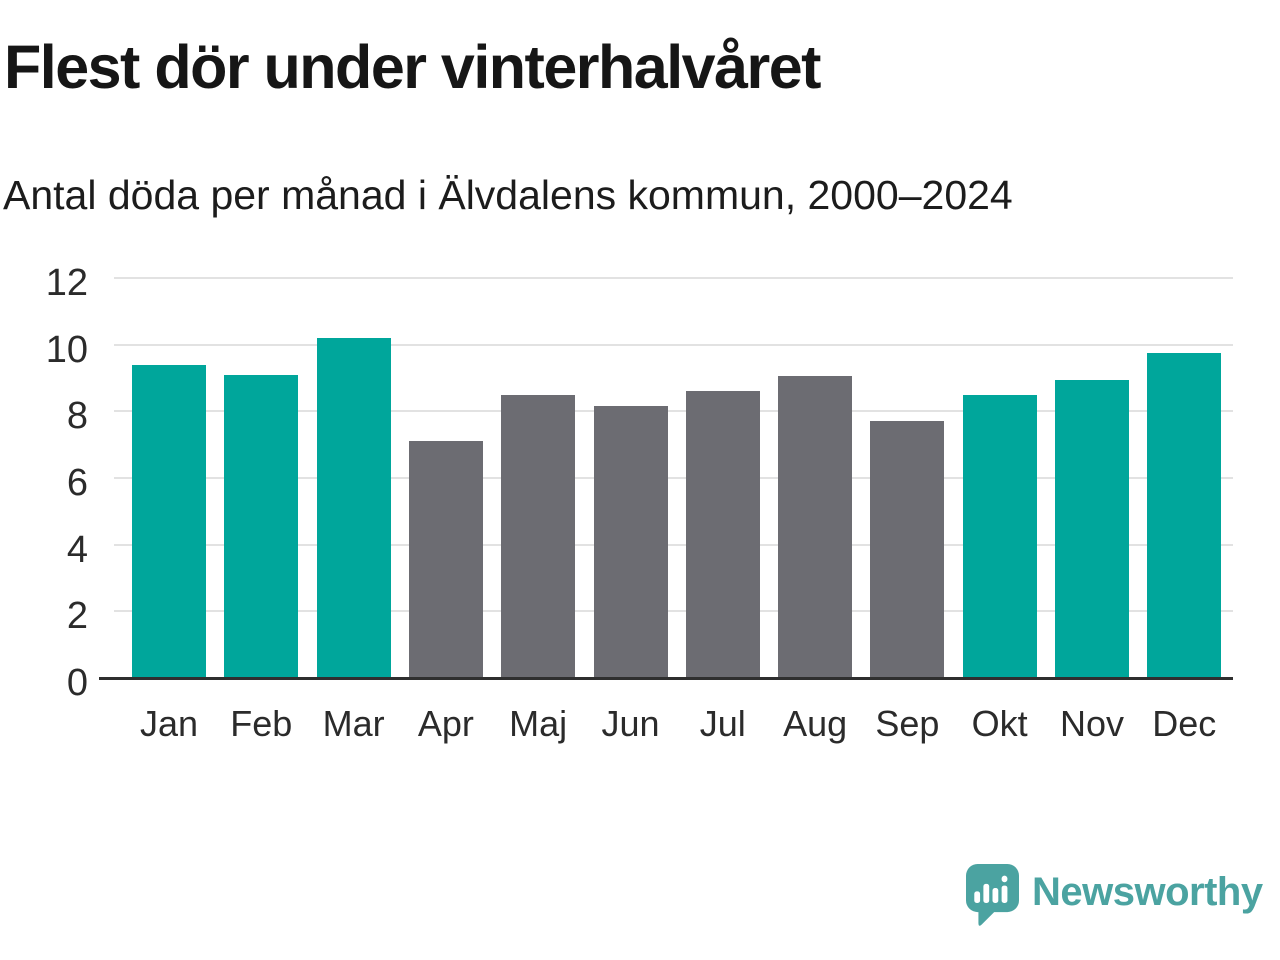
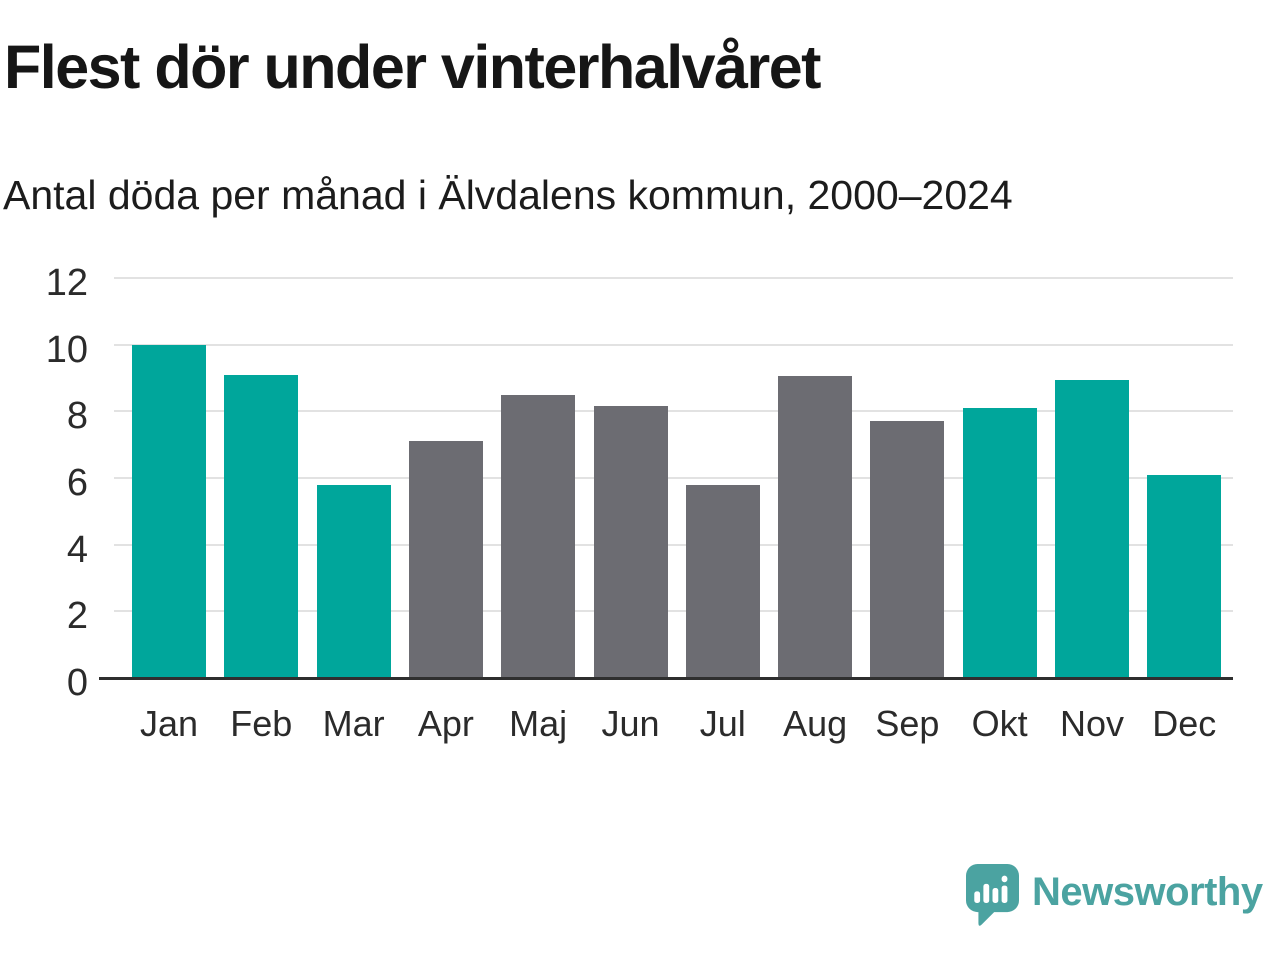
Jan: 9.4 -> 10.0
Mar: 10.2 -> 5.8
Jul: 8.6 -> 5.8
Okt: 8.5 -> 8.1
Dec: 9.8 -> 6.1
